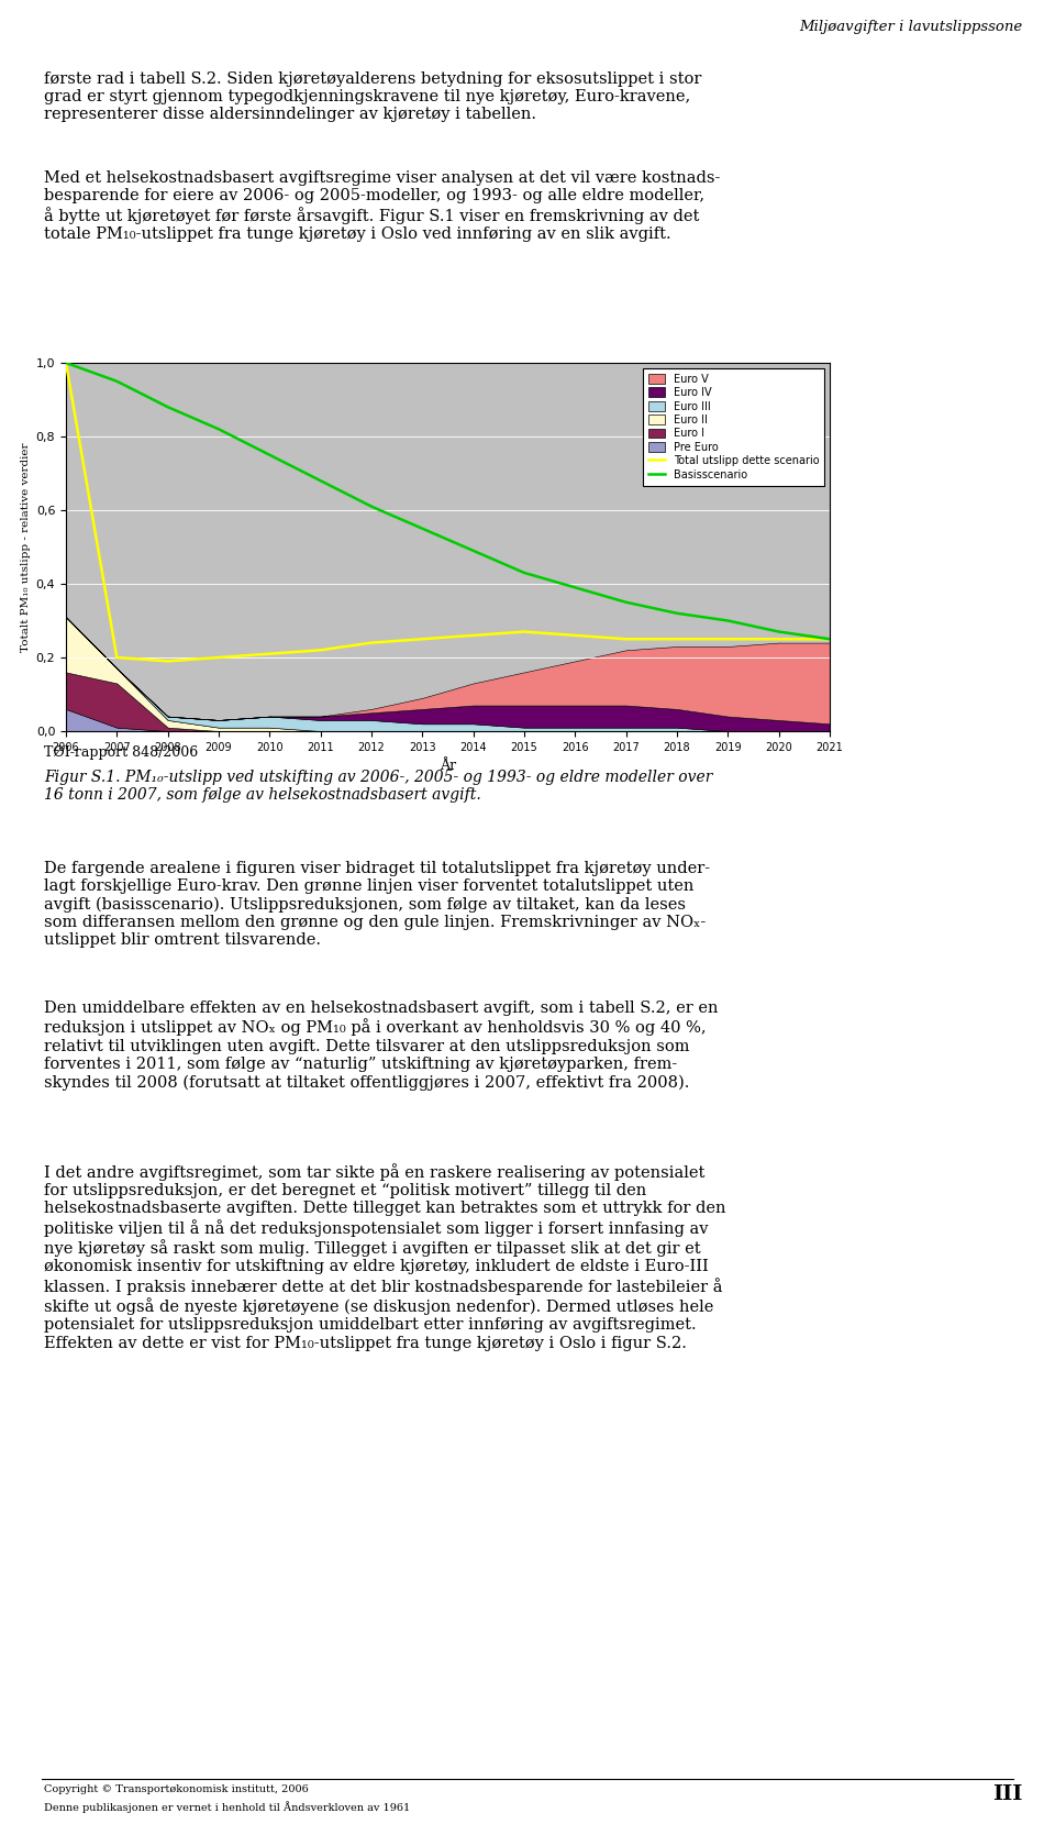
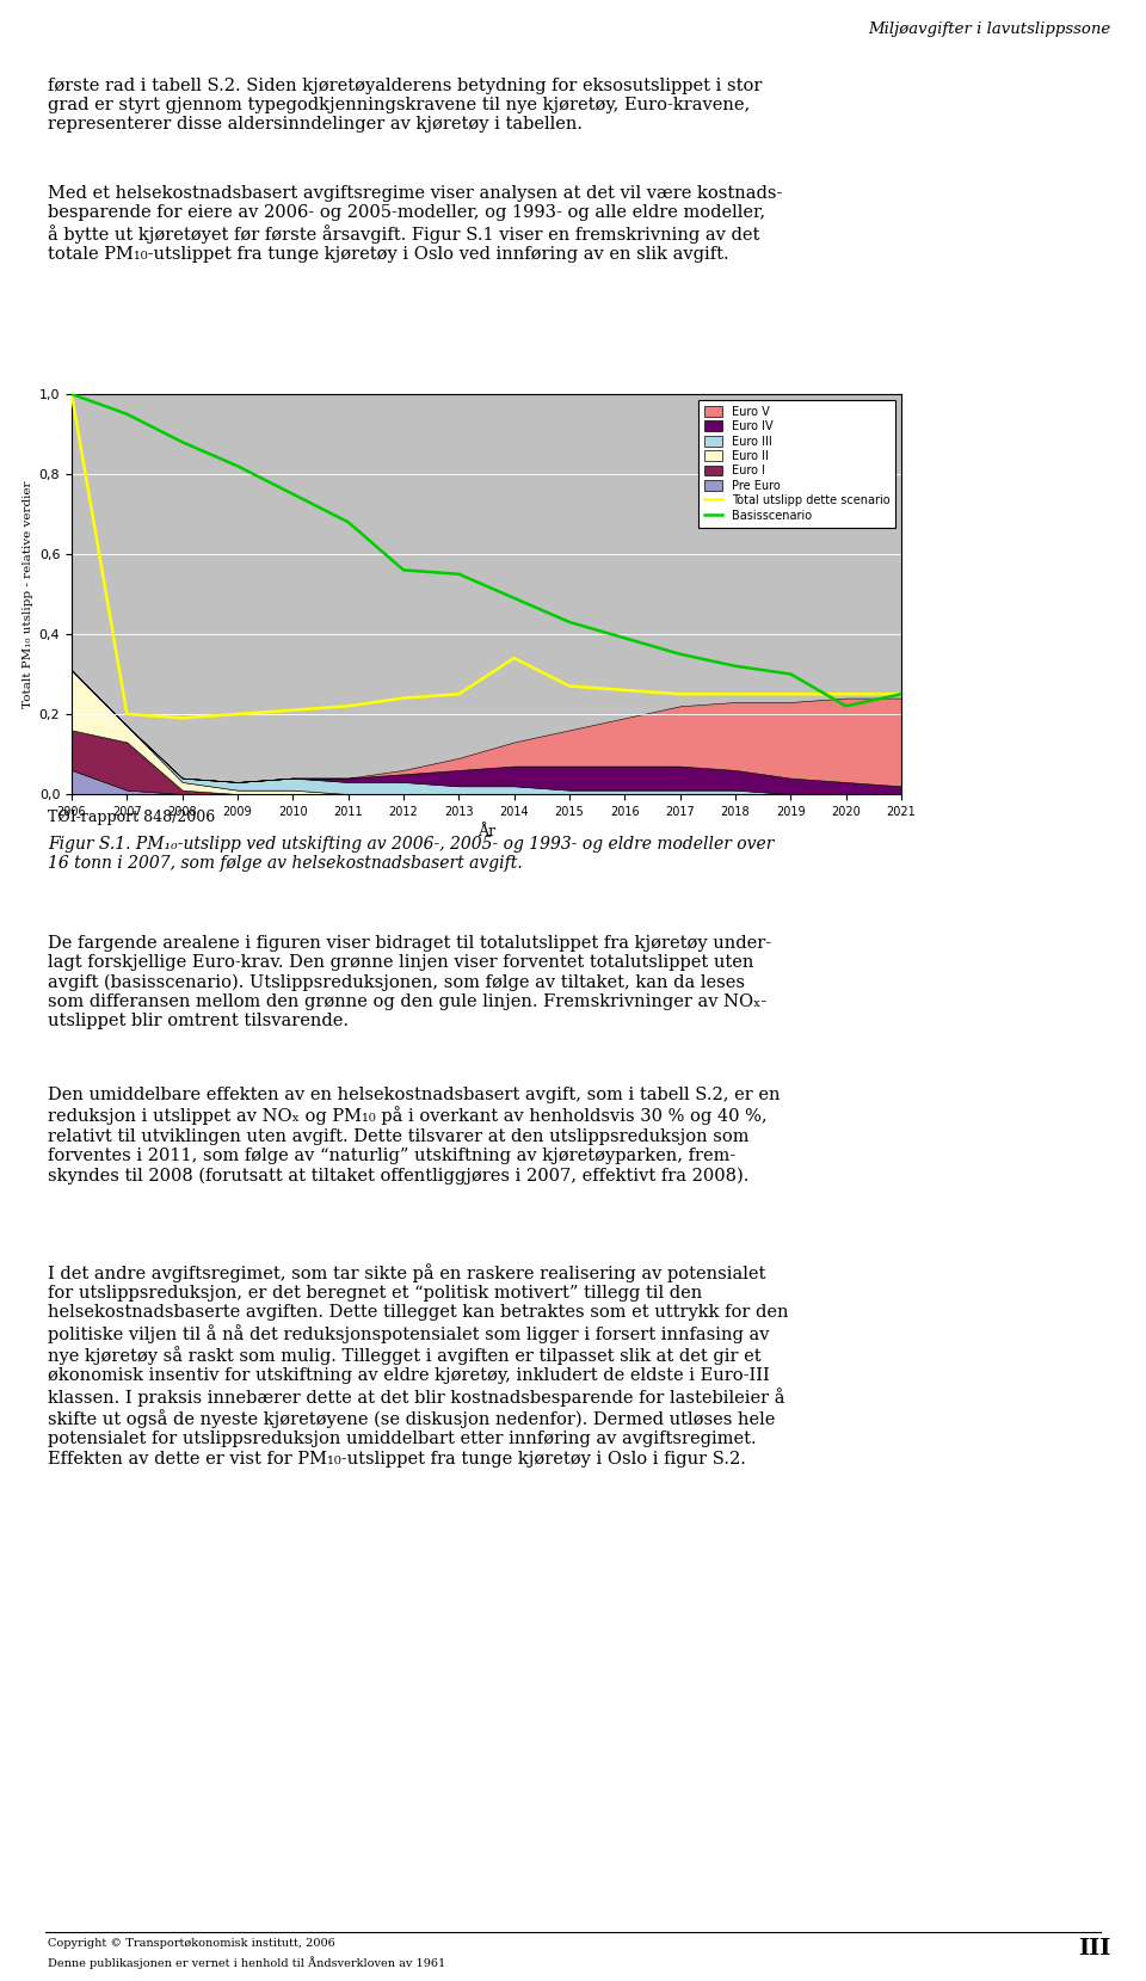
Basisscenario/2012: 0,61 -> 0,56
Total utslipp dette scenario/2014: 0,26 -> 0,34
Basisscenario/2020: 0,27 -> 0,22
